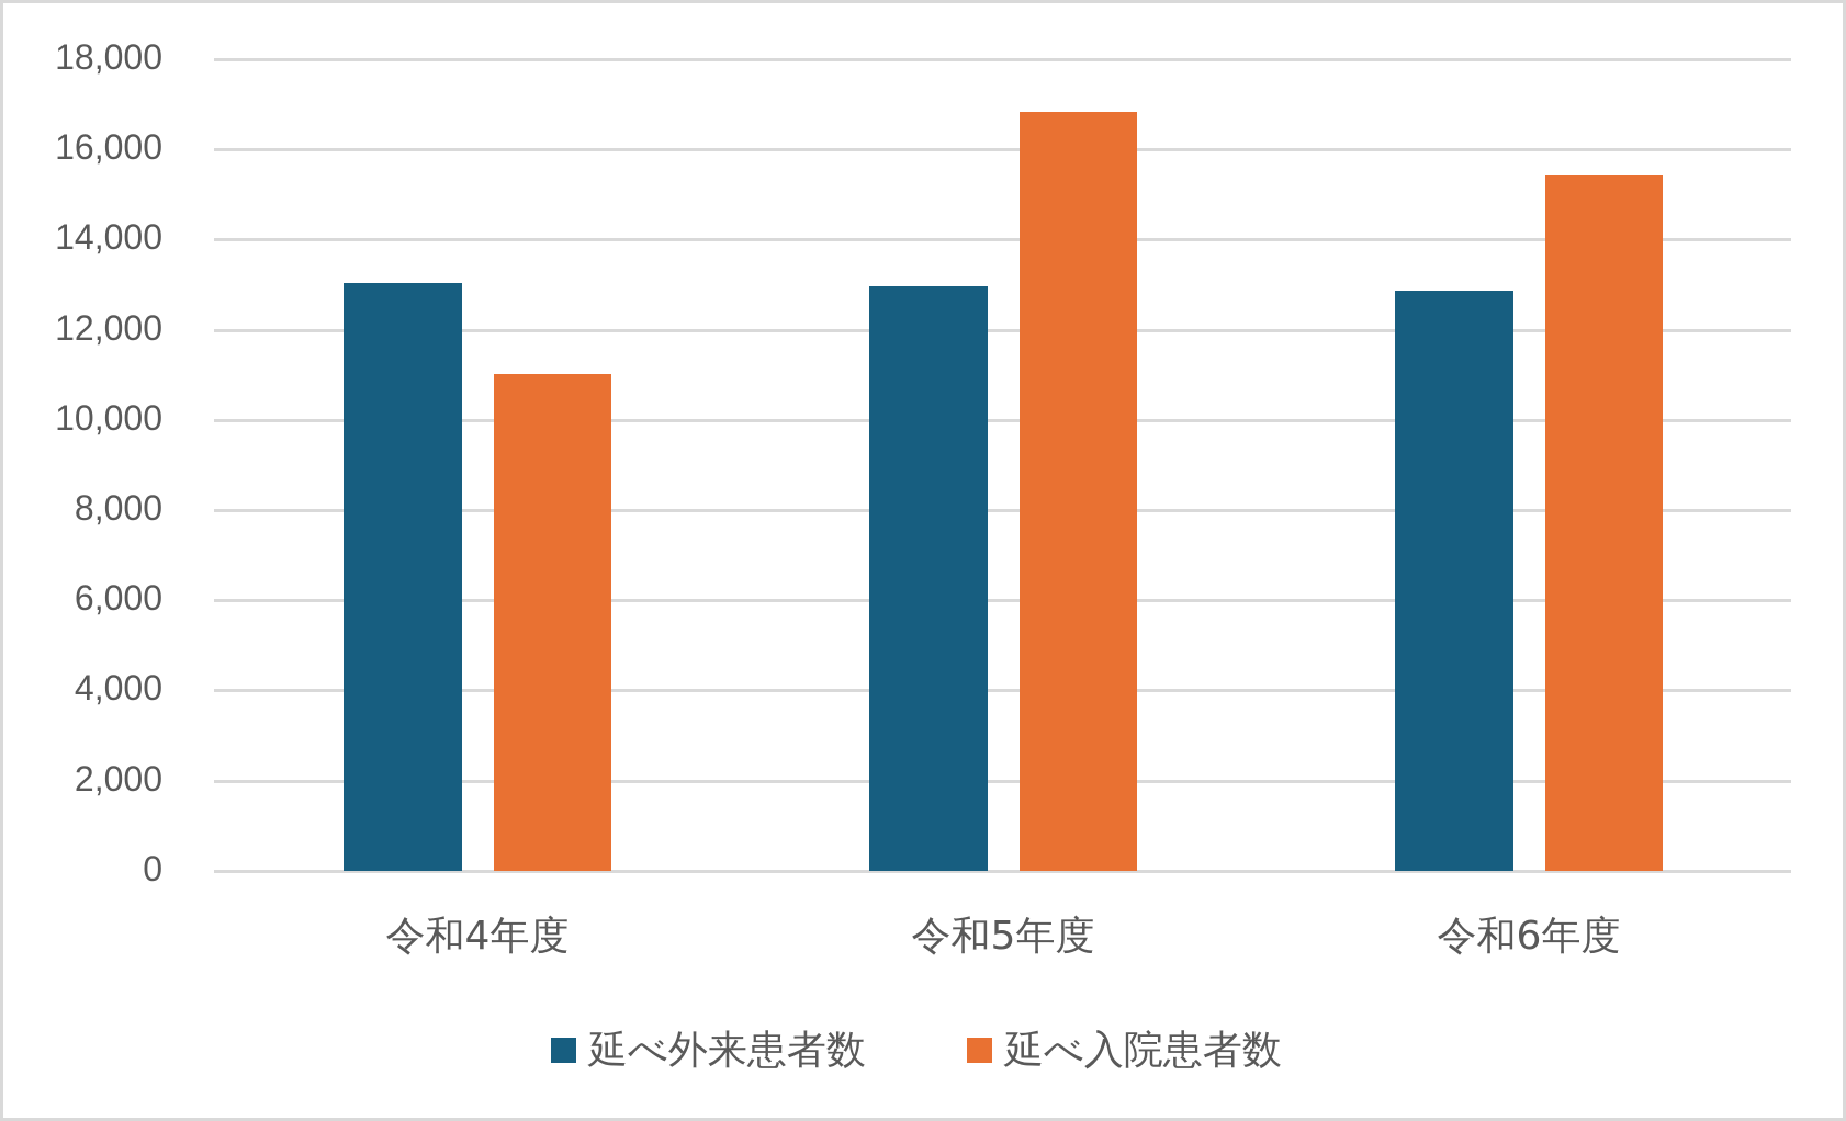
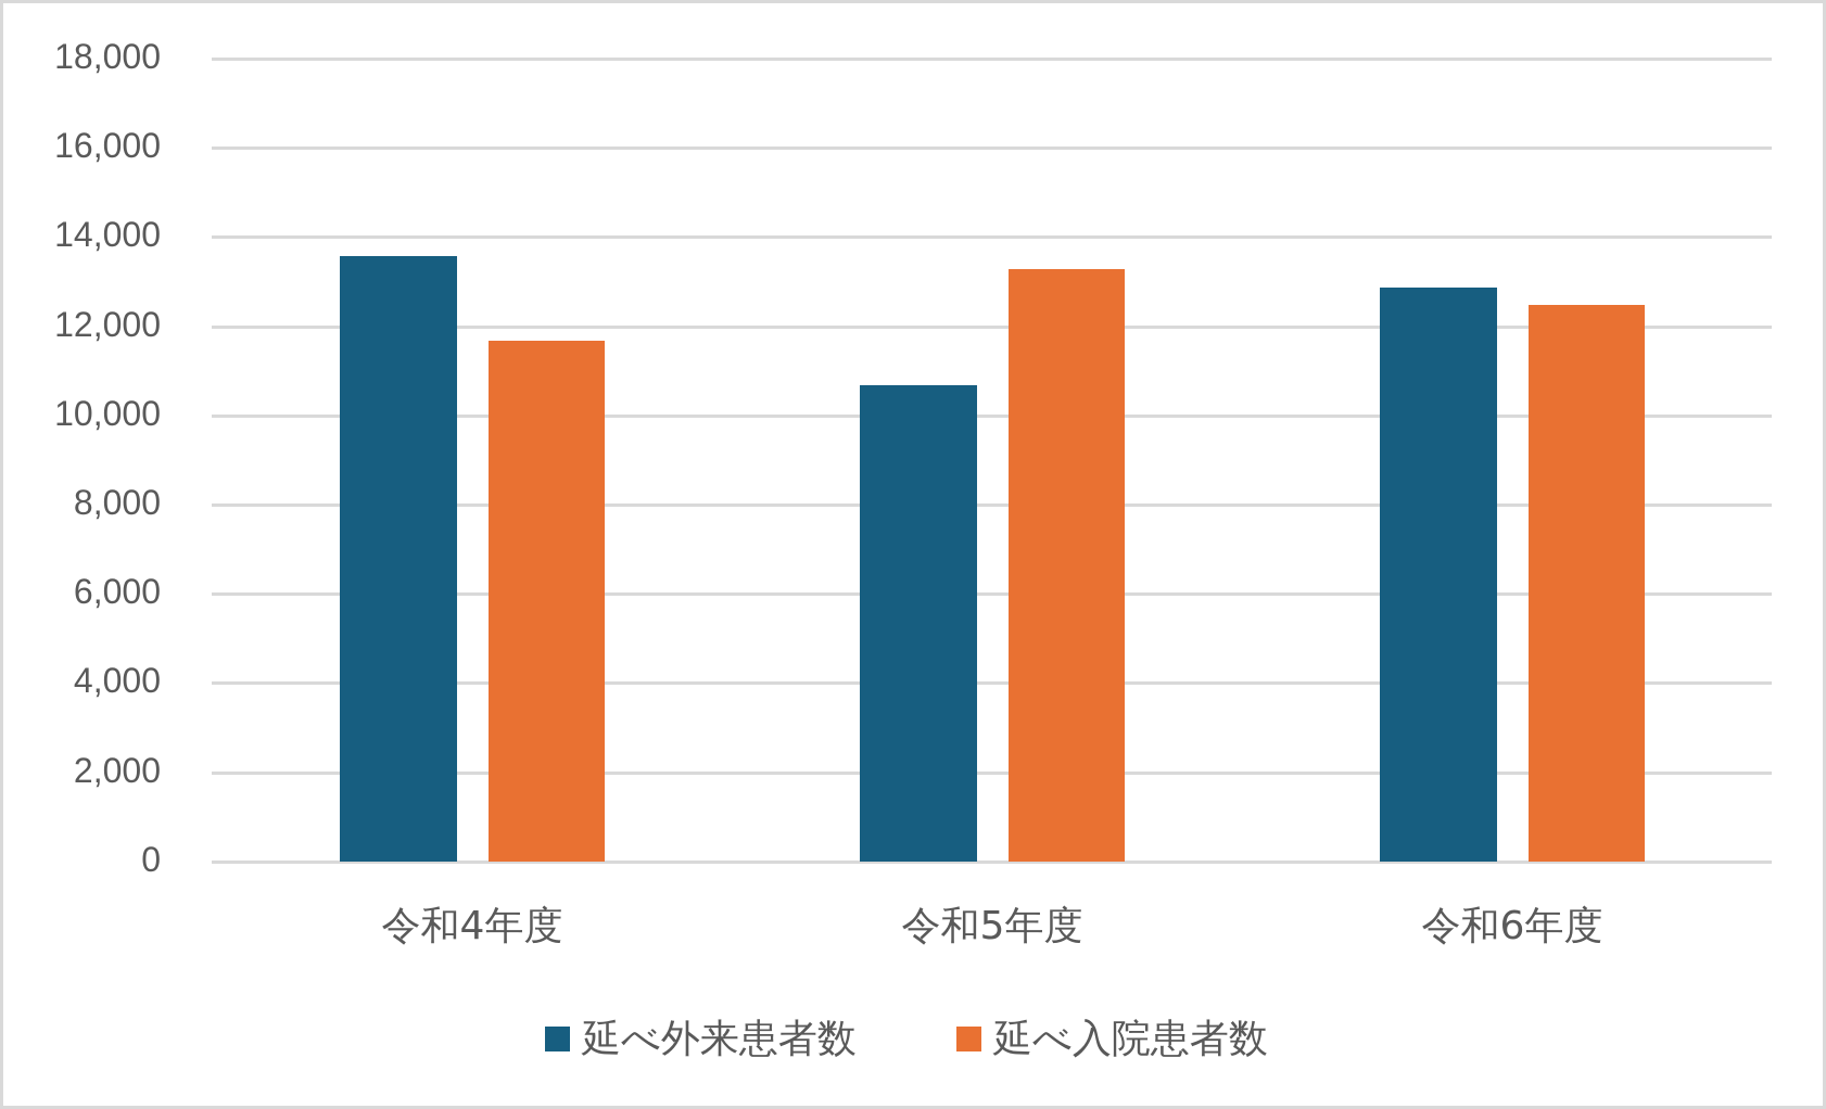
延べ外来患者数/令和4年度: 13000 -> 13600
延べ入院患者数/令和4年度: 11000 -> 11700
延べ外来患者数/令和5年度: 13000 -> 10700
延べ入院患者数/令和5年度: 16800 -> 13300
延べ入院患者数/令和6年度: 15400 -> 12500
